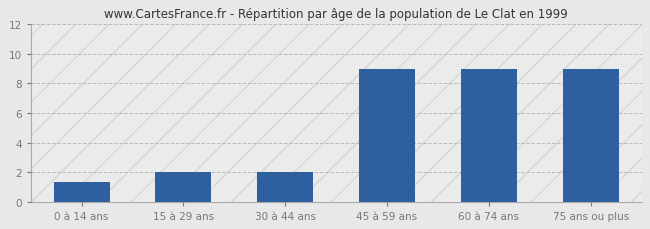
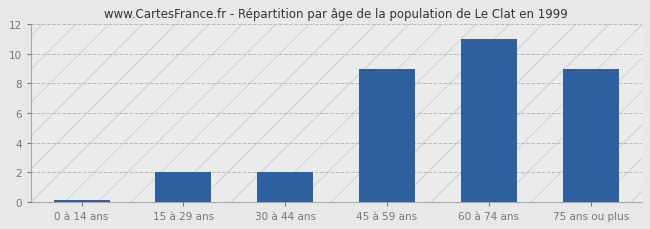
0 à 14 ans: 1.3 -> 0.1
60 à 74 ans: 9.0 -> 11.0
